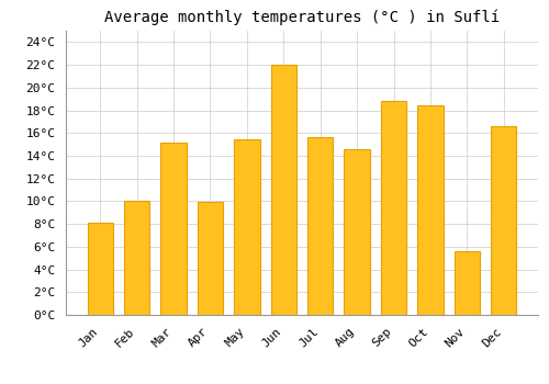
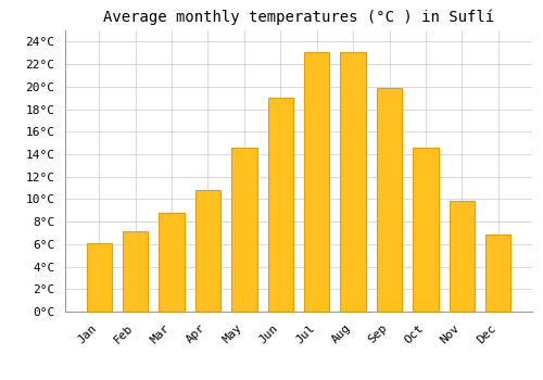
Jan: 8.1°C -> 6.1°C
Feb: 10.0°C -> 7.1°C
Mar: 15.2°C -> 8.8°C
Apr: 9.9°C -> 10.8°C
May: 15.4°C -> 14.6°C
Jun: 22.0°C -> 19.0°C
Jul: 15.6°C -> 23.1°C
Aug: 14.6°C -> 23.1°C
Sep: 18.8°C -> 19.9°C
Oct: 18.4°C -> 14.6°C
Nov: 5.6°C -> 9.8°C
Dec: 16.6°C -> 6.9°C
